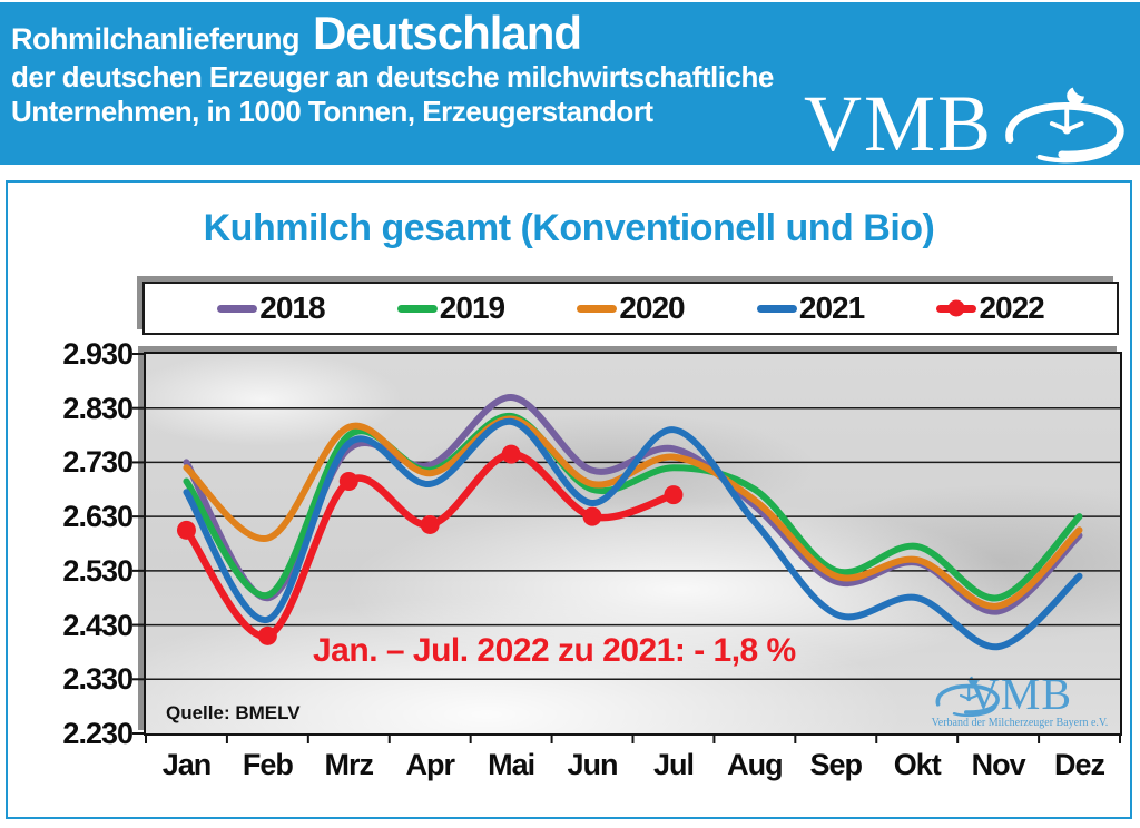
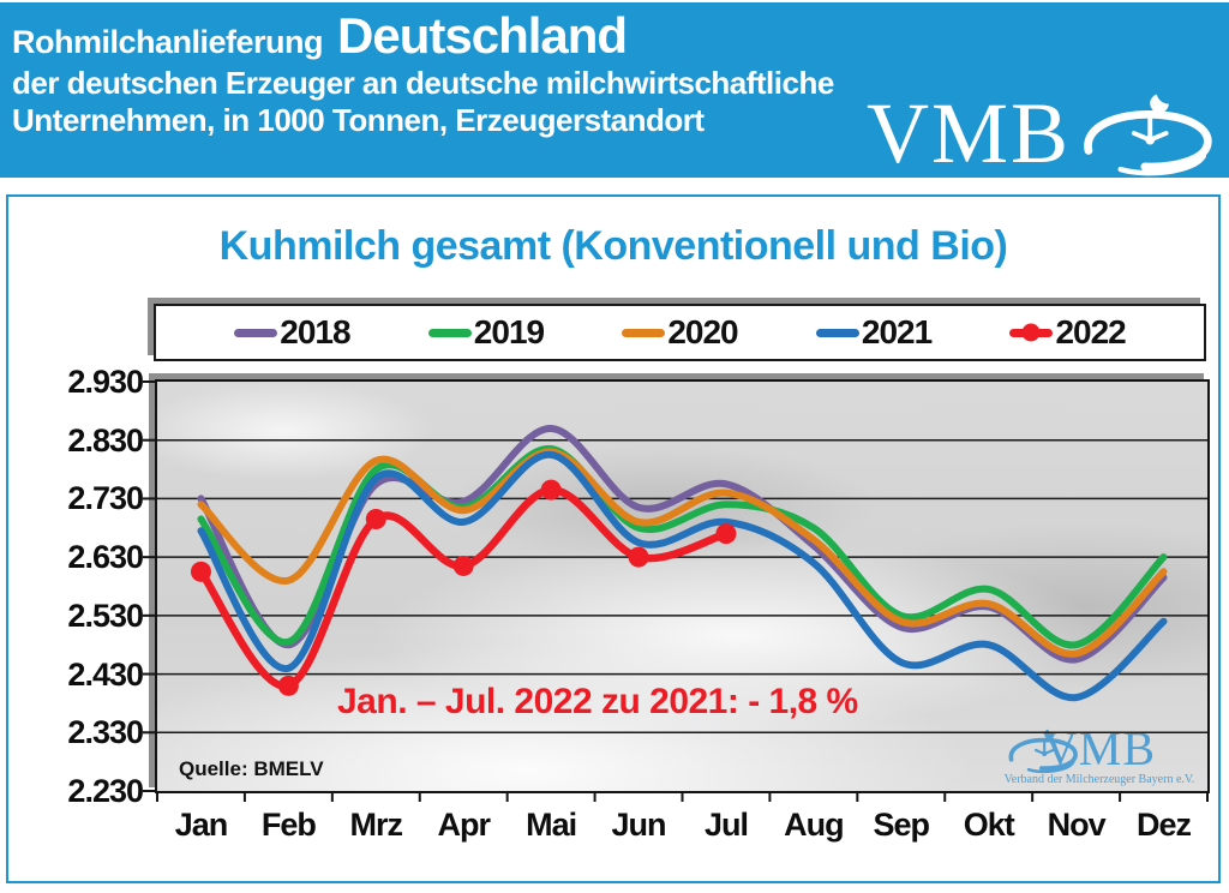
2021/Jul: 2790 -> 2690
